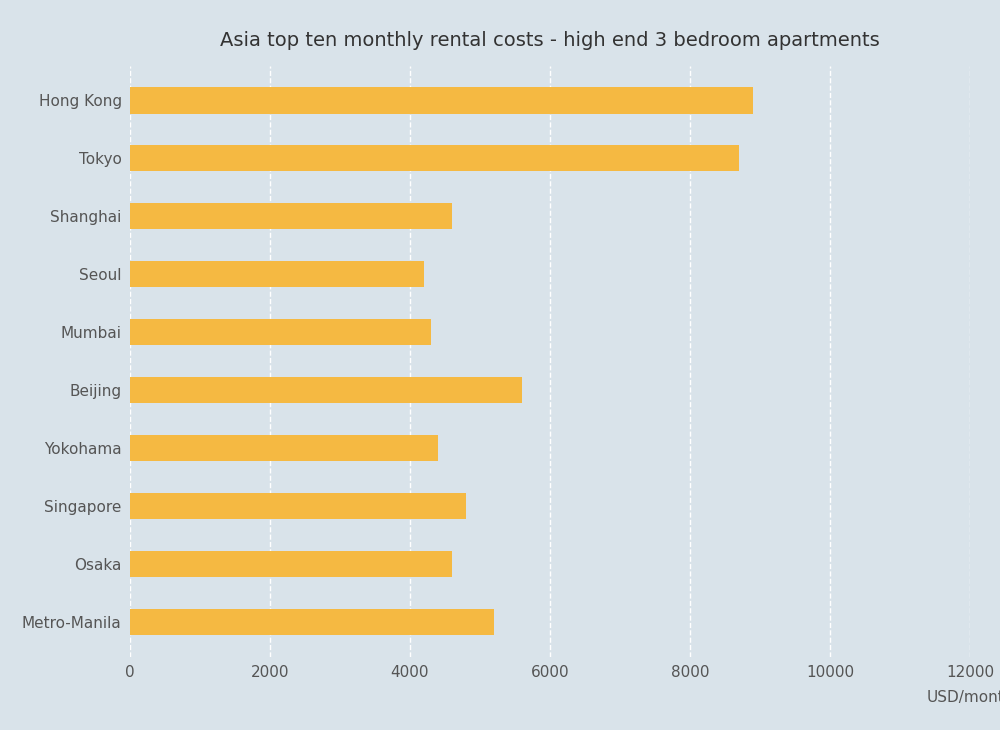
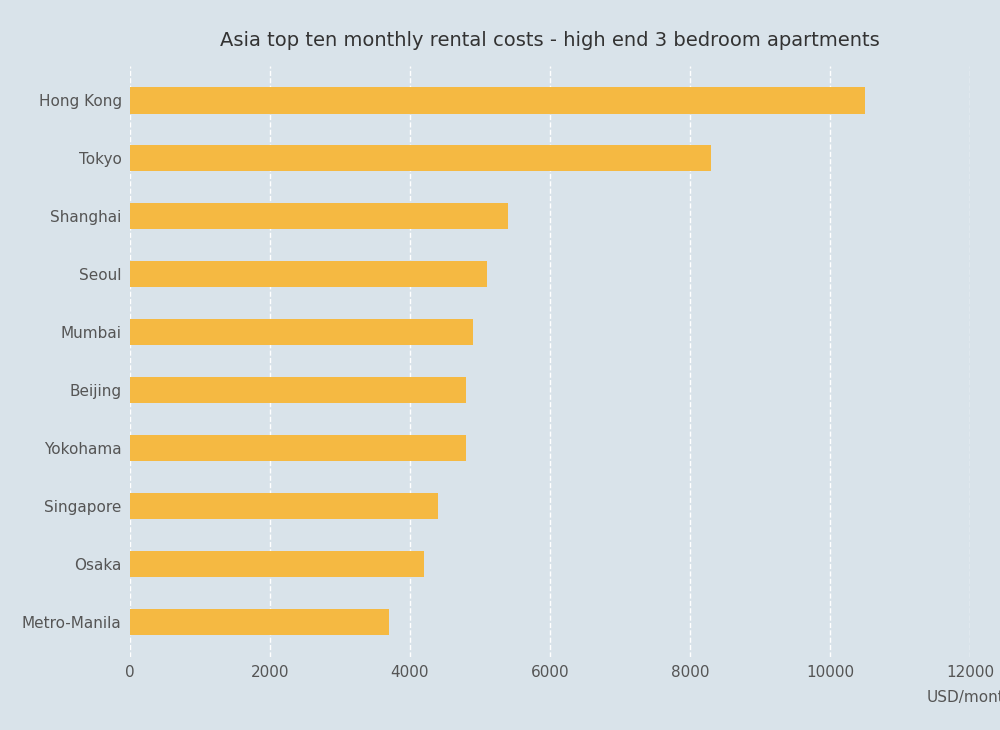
Hong Kong: 8900 -> 10500
Tokyo: 8700 -> 8300
Shanghai: 4600 -> 5400
Seoul: 4200 -> 5100
Mumbai: 4300 -> 4900
Beijing: 5600 -> 4800
Yokohama: 4400 -> 4800
Singapore: 4800 -> 4400
Osaka: 4600 -> 4200
Metro-Manila: 5200 -> 3700
